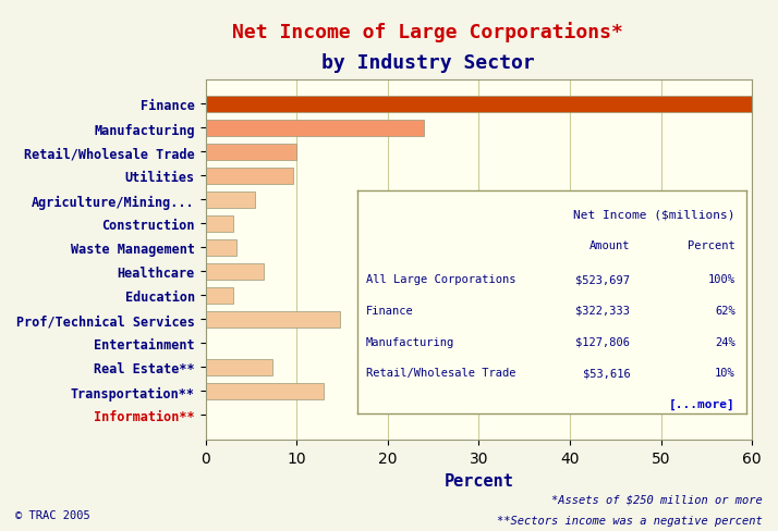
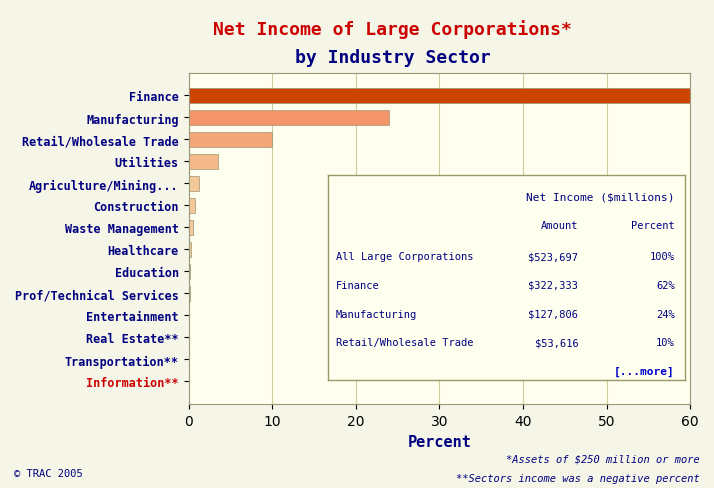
Utilities: 9.6 -> 3.5
Agriculture/Mining...: 5.4 -> 1.2
Construction: 3.0 -> 0.8
Waste Management: 3.4 -> 0.5
Healthcare: 6.4 -> 0.3
Education: 3.0 -> 0.2
Prof/Technical Services: 14.8 -> 0.1
Real Estate**: 7.4 -> 0.1
Transportation**: 13.0 -> 0.0
